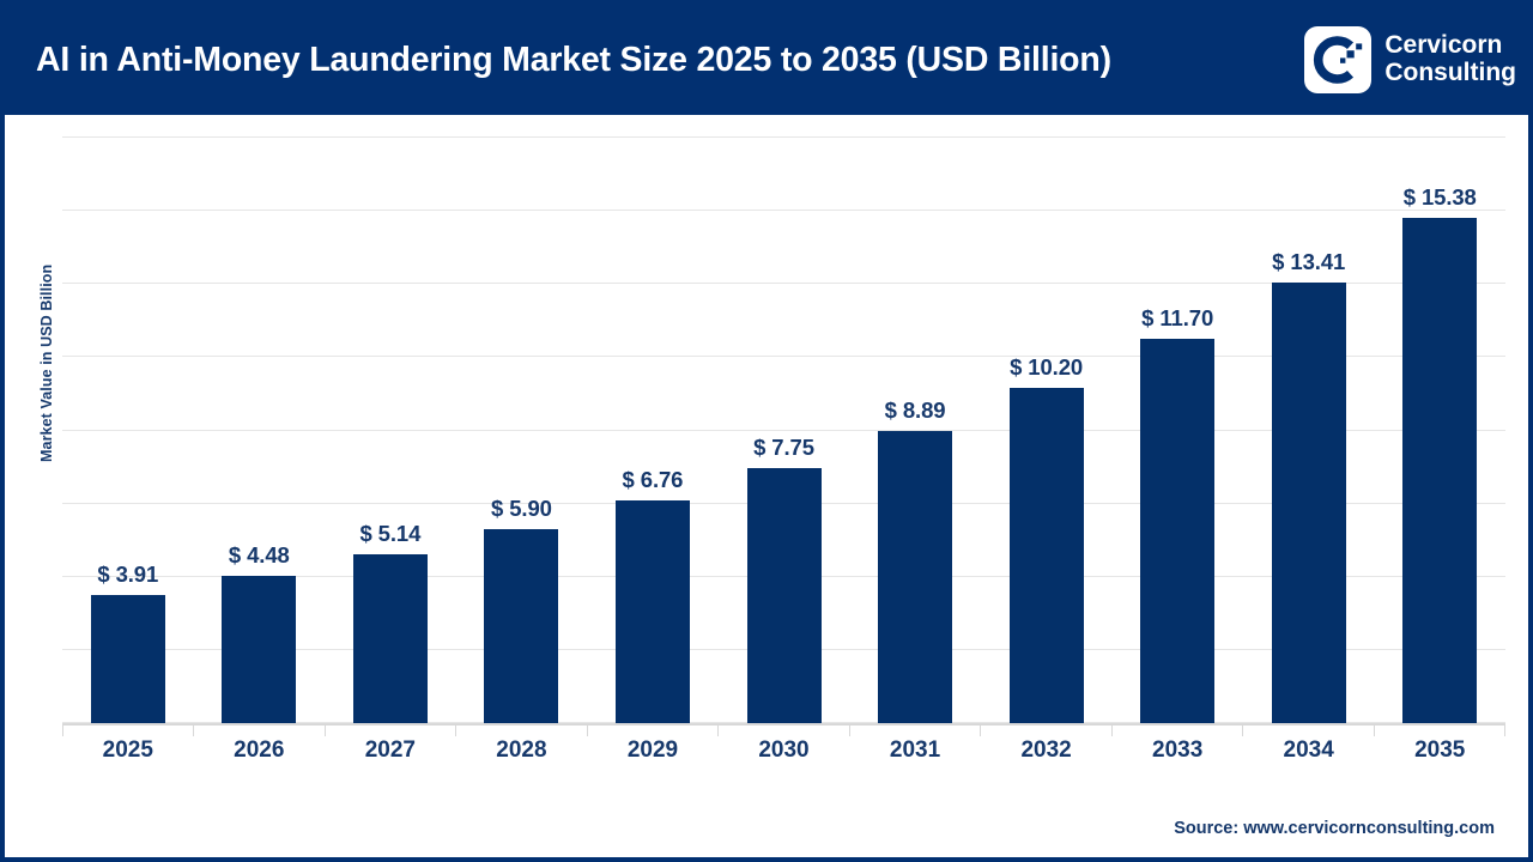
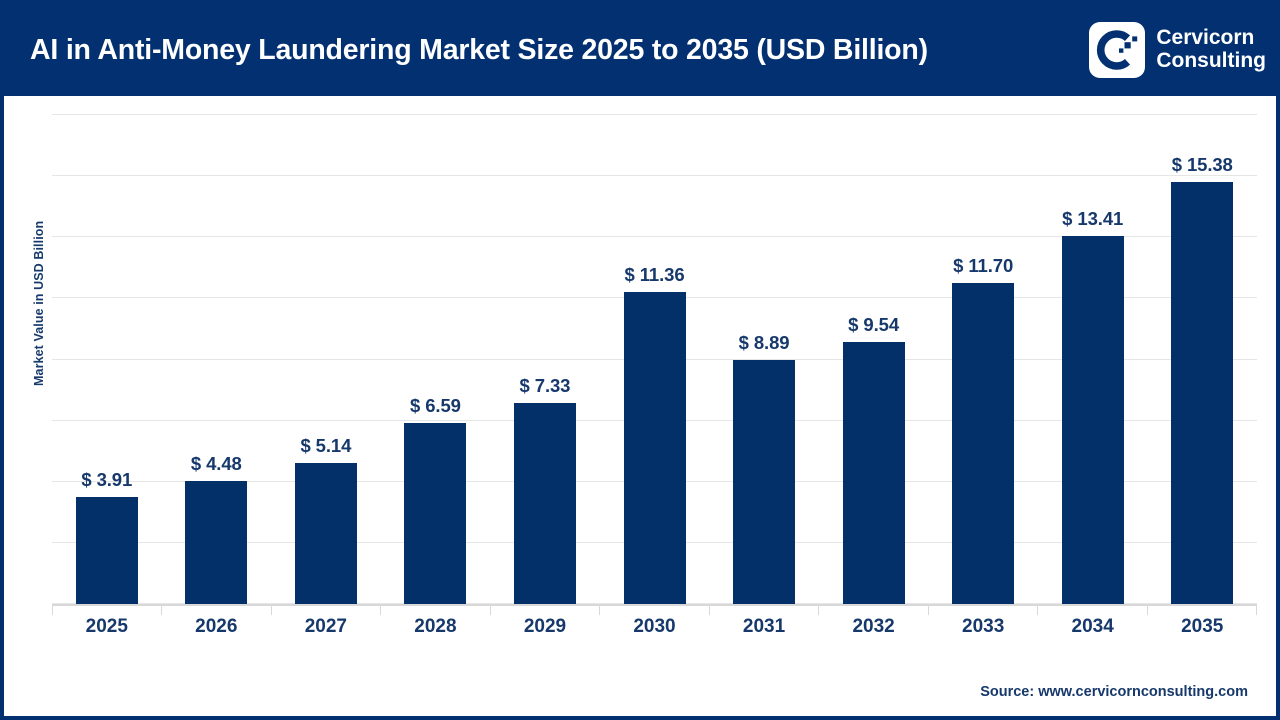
2028: 5.90 -> 6.59
2029: 6.76 -> 7.33
2030: 7.75 -> 11.36
2032: 10.20 -> 9.54
